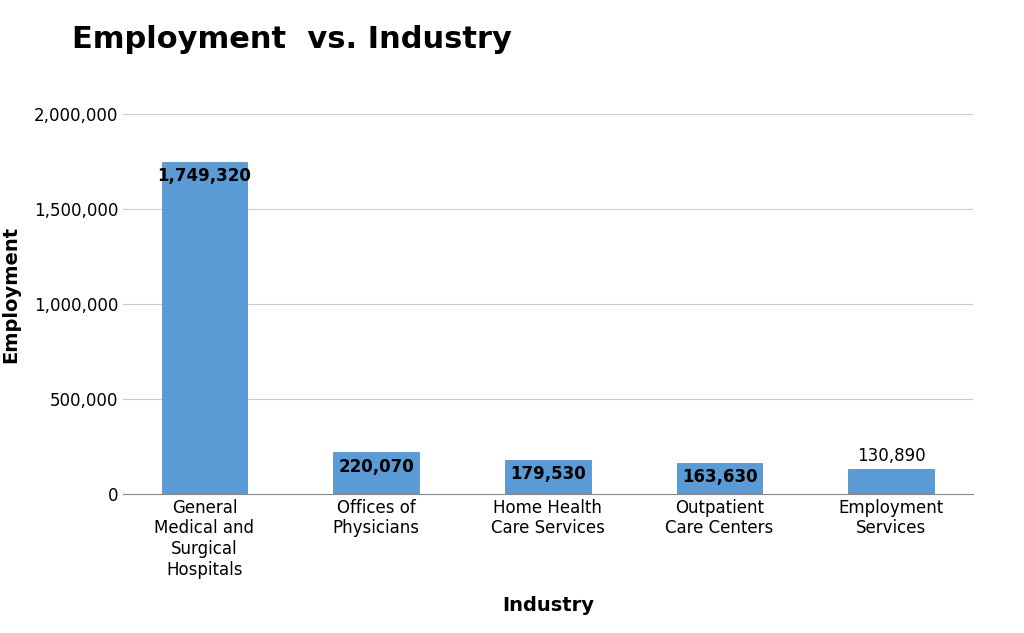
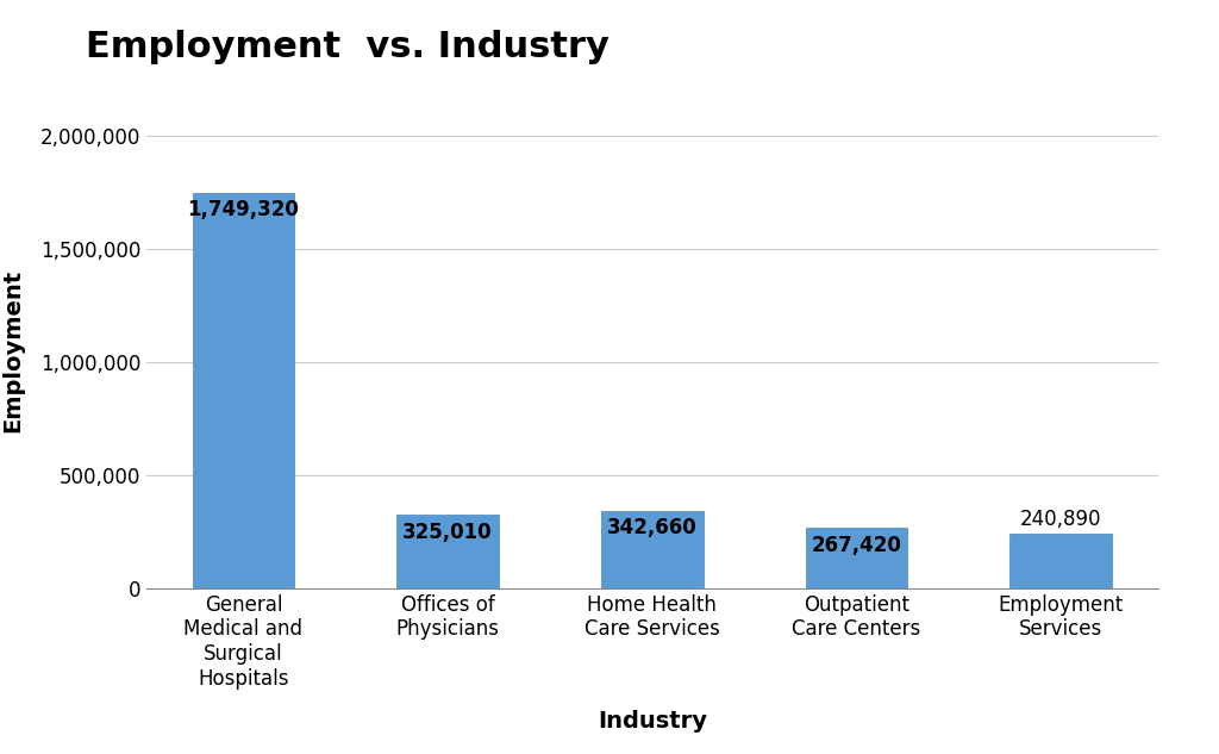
Offices of Physicians: 220,070 -> 325,010
Home Health Care Services: 179,530 -> 342,660
Outpatient Care Centers: 163,630 -> 267,420
Employment Services: 130,890 -> 240,890
